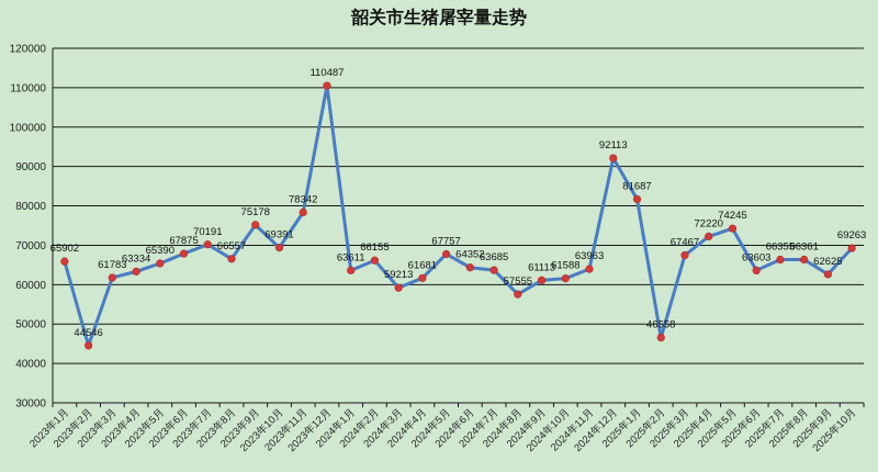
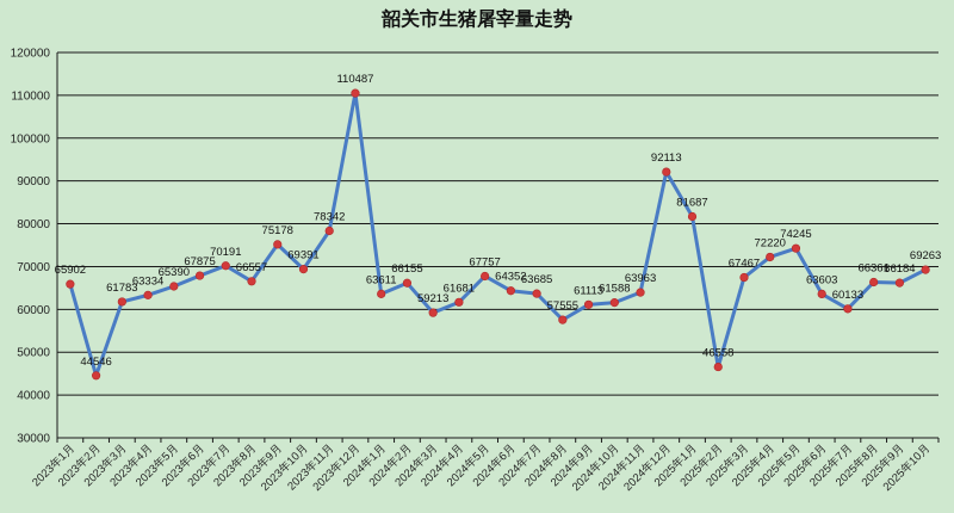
2025年7月: 66355 -> 60133
2025年9月: 62625 -> 66184
